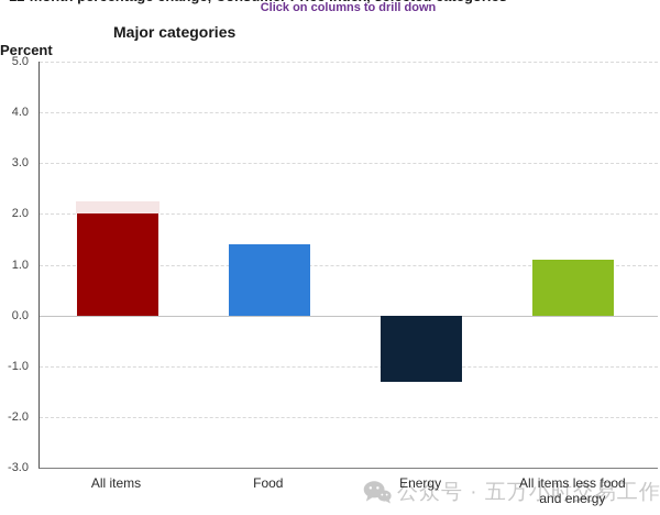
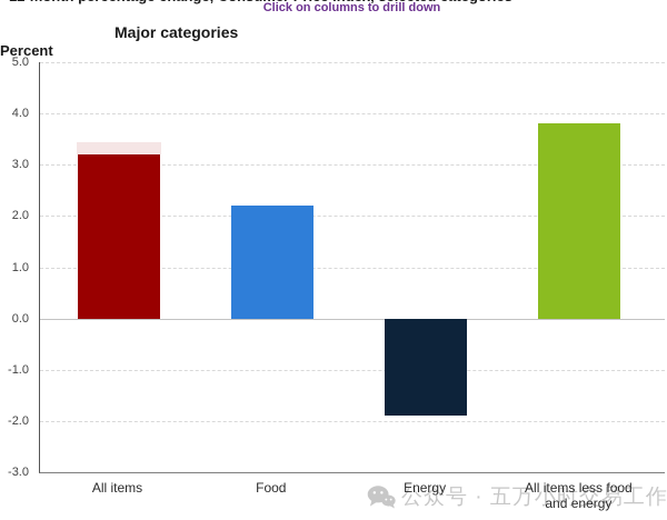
All items: 2.0 -> 3.2
Food: 1.4 -> 2.2
Energy: -1.3 -> -1.9
All items less food and energy: 1.1 -> 3.8
